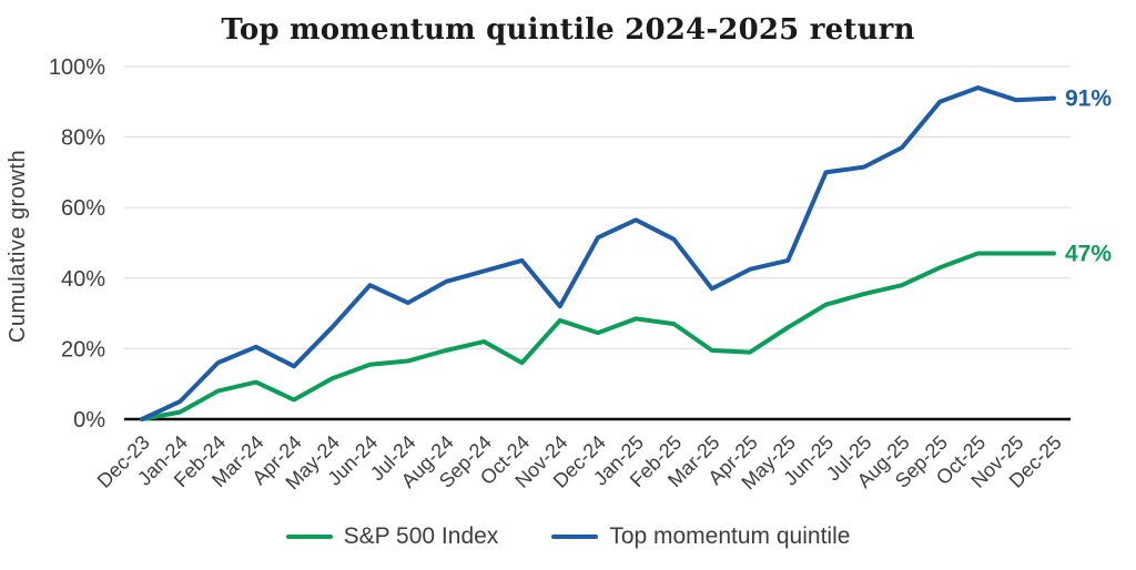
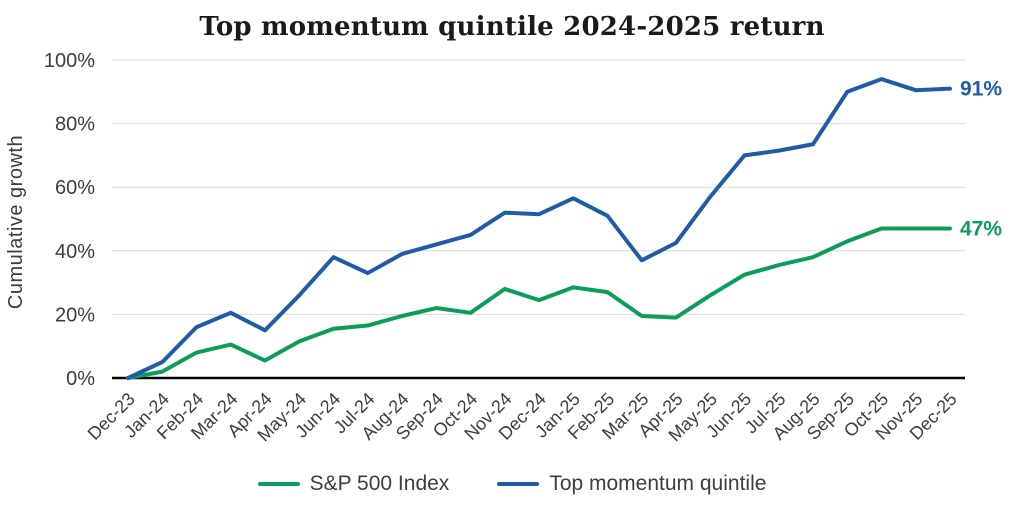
S&P 500 Index/Oct-24: 16% -> 20%
Top momentum quintile/Nov-24: 32% -> 52%
Top momentum quintile/May-25: 45% -> 57%
Top momentum quintile/Aug-25: 77% -> 74%
